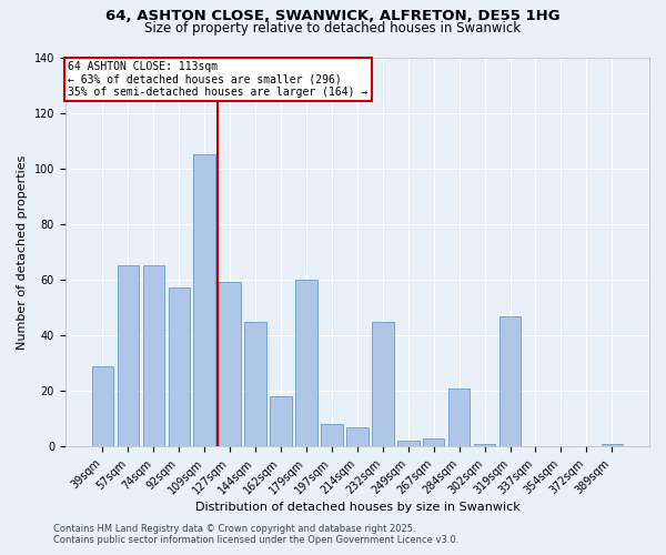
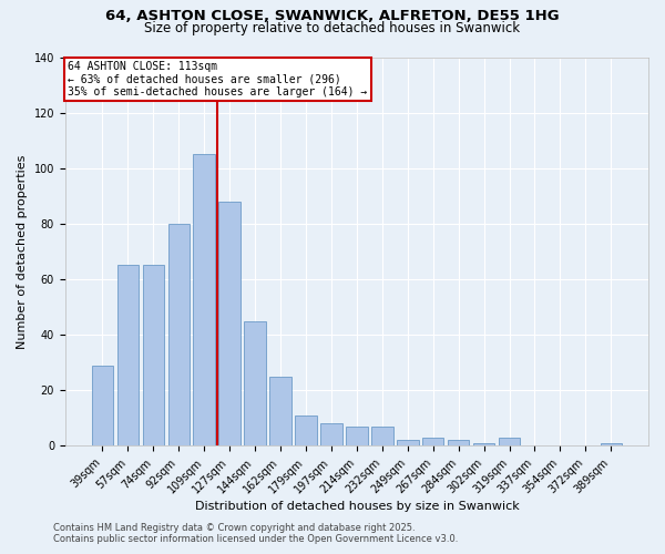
92sqm: 57 -> 80
127sqm: 59 -> 88
162sqm: 18 -> 25
179sqm: 60 -> 11
232sqm: 45 -> 7
284sqm: 21 -> 2
319sqm: 47 -> 3
